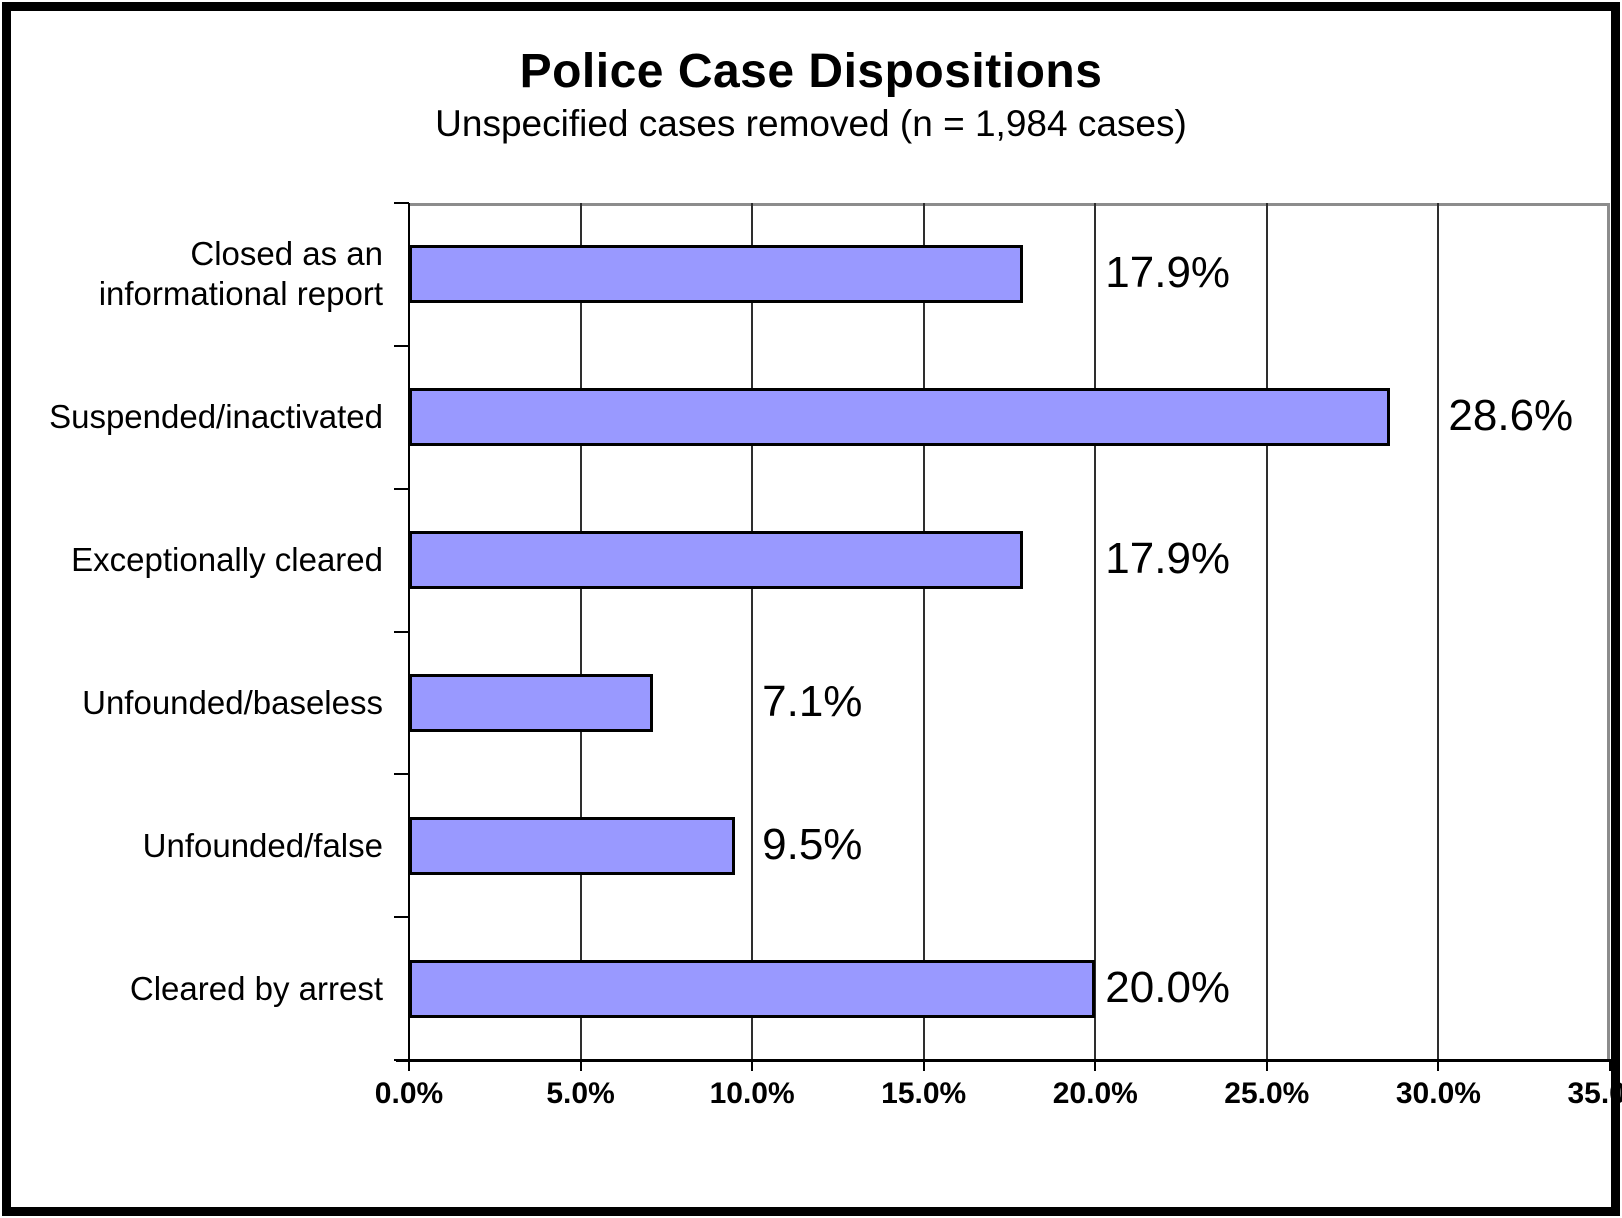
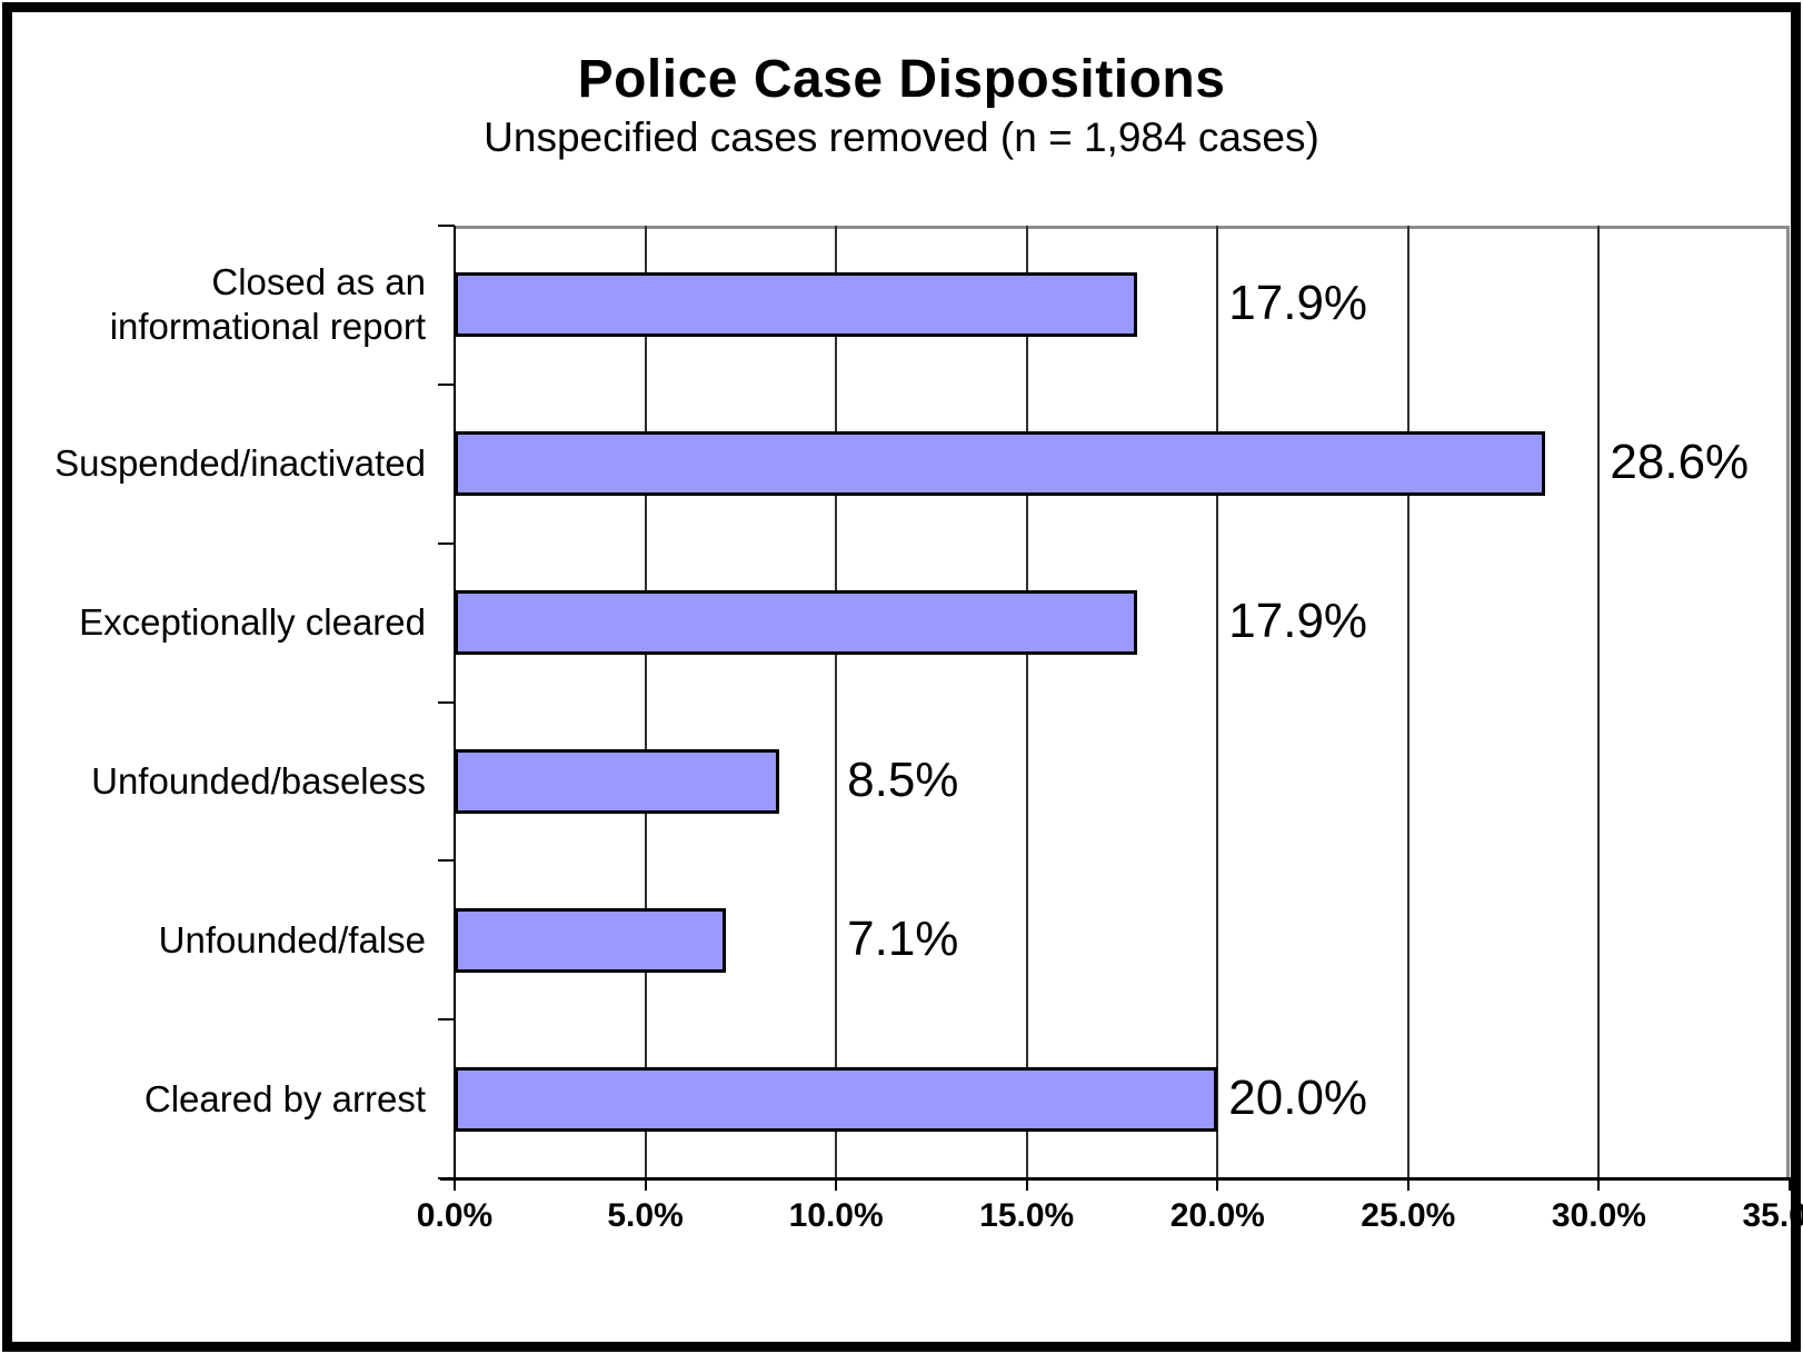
Unfounded/baseless: 7.1% -> 8.5%
Unfounded/false: 9.5% -> 7.1%
